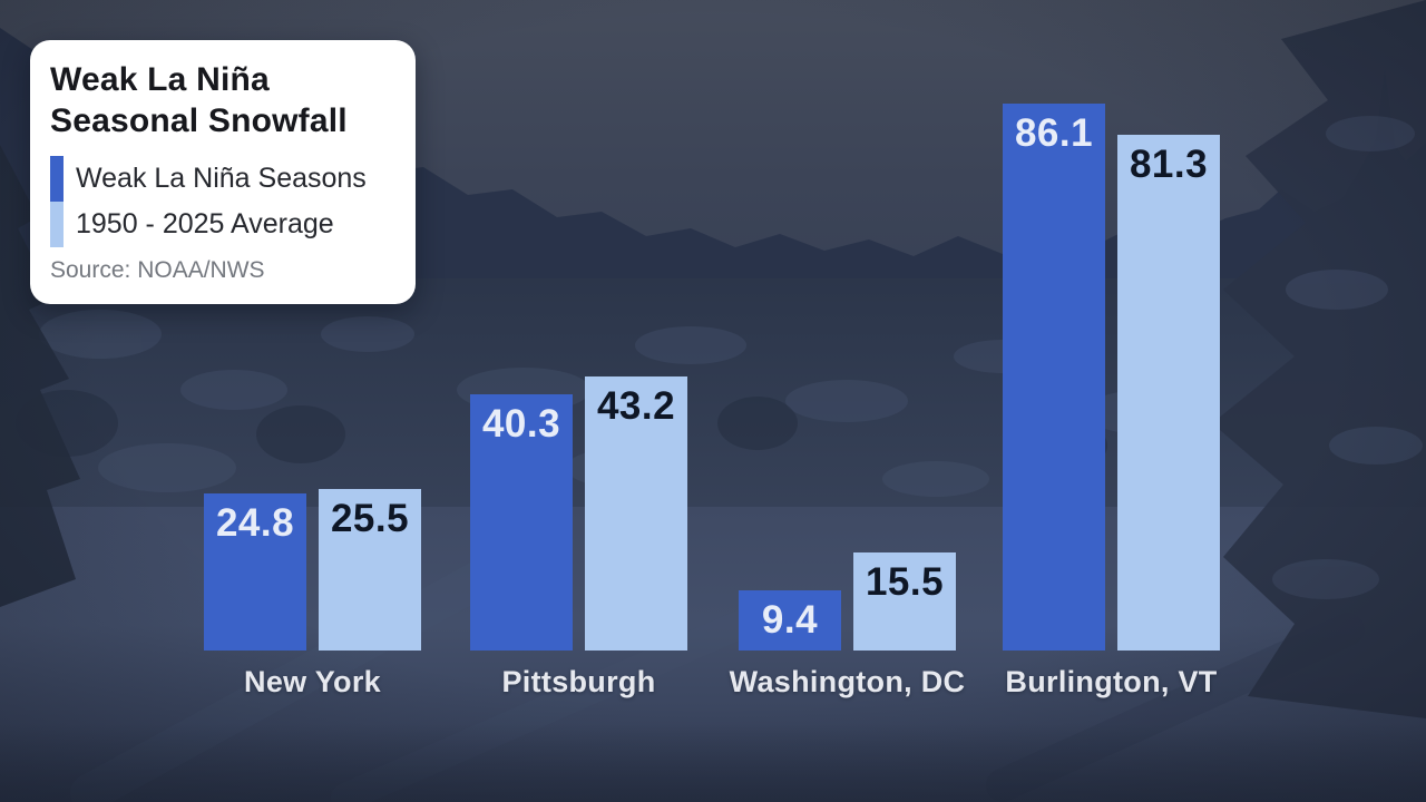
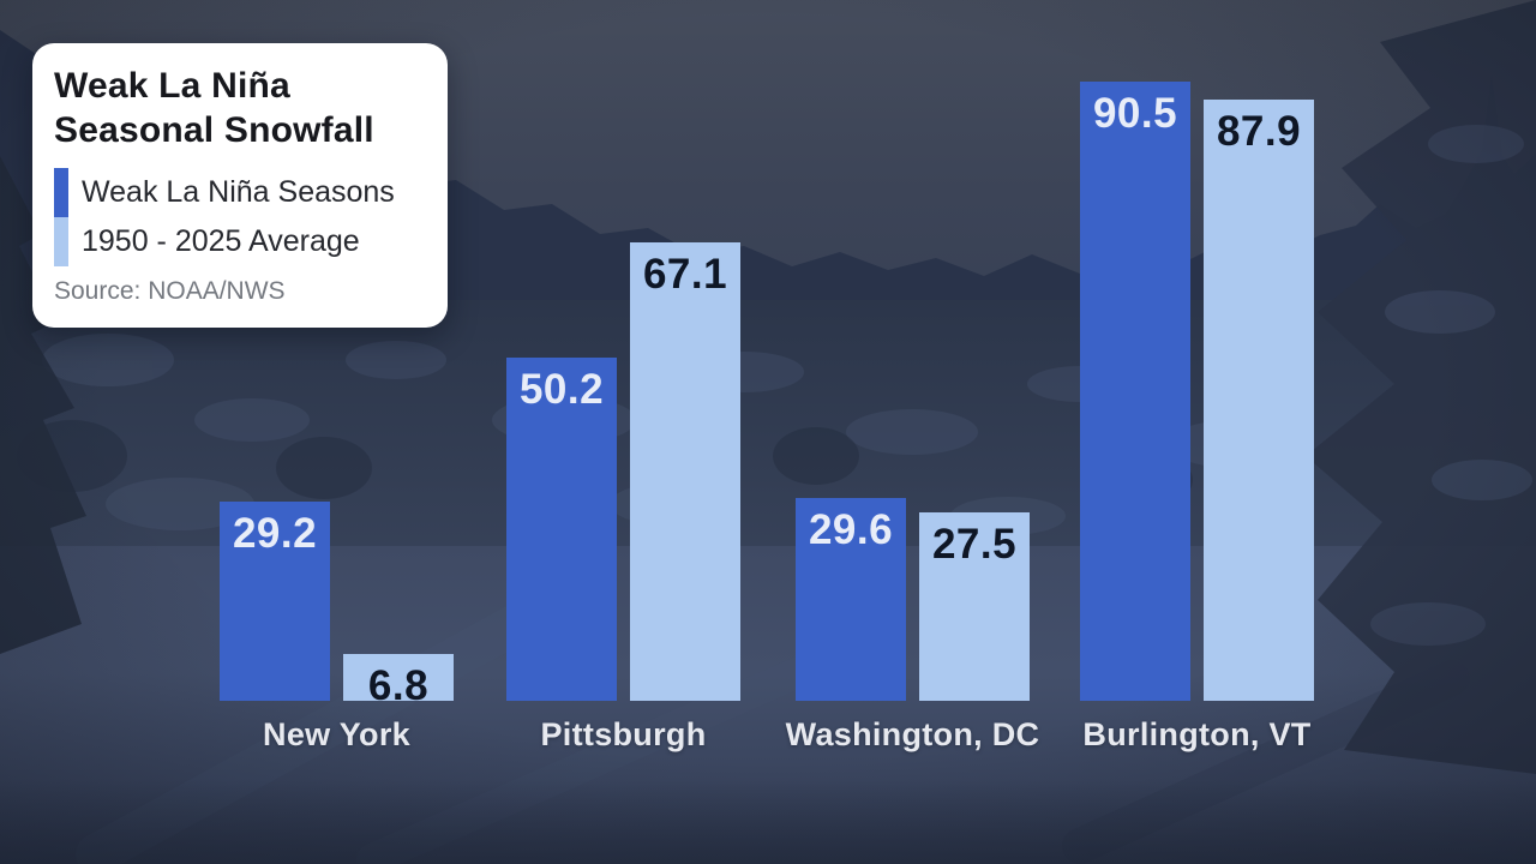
Weak La Niña Seasons/New York: 24.8 -> 29.2
1950 - 2025 Average/New York: 25.5 -> 6.8
Weak La Niña Seasons/Pittsburgh: 40.3 -> 50.2
1950 - 2025 Average/Pittsburgh: 43.2 -> 67.1
Weak La Niña Seasons/Washington, DC: 9.4 -> 29.6
1950 - 2025 Average/Washington, DC: 15.5 -> 27.5
Weak La Niña Seasons/Burlington, VT: 86.1 -> 90.5
1950 - 2025 Average/Burlington, VT: 81.3 -> 87.9
